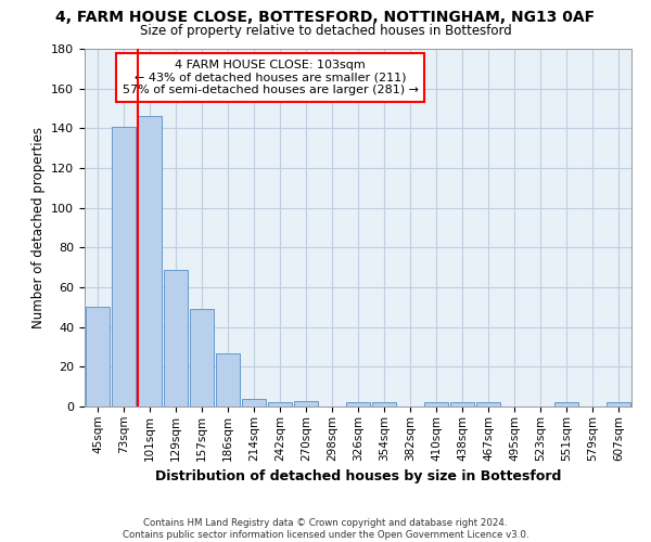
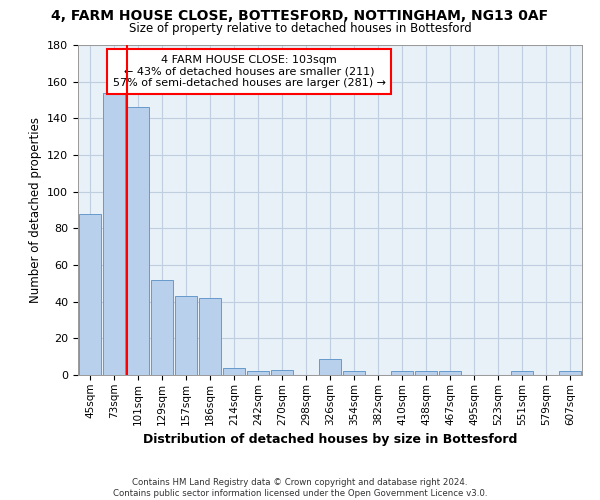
45sqm: 50 -> 88
73sqm: 141 -> 154
129sqm: 69 -> 52
157sqm: 49 -> 43
186sqm: 27 -> 42
326sqm: 2 -> 9
